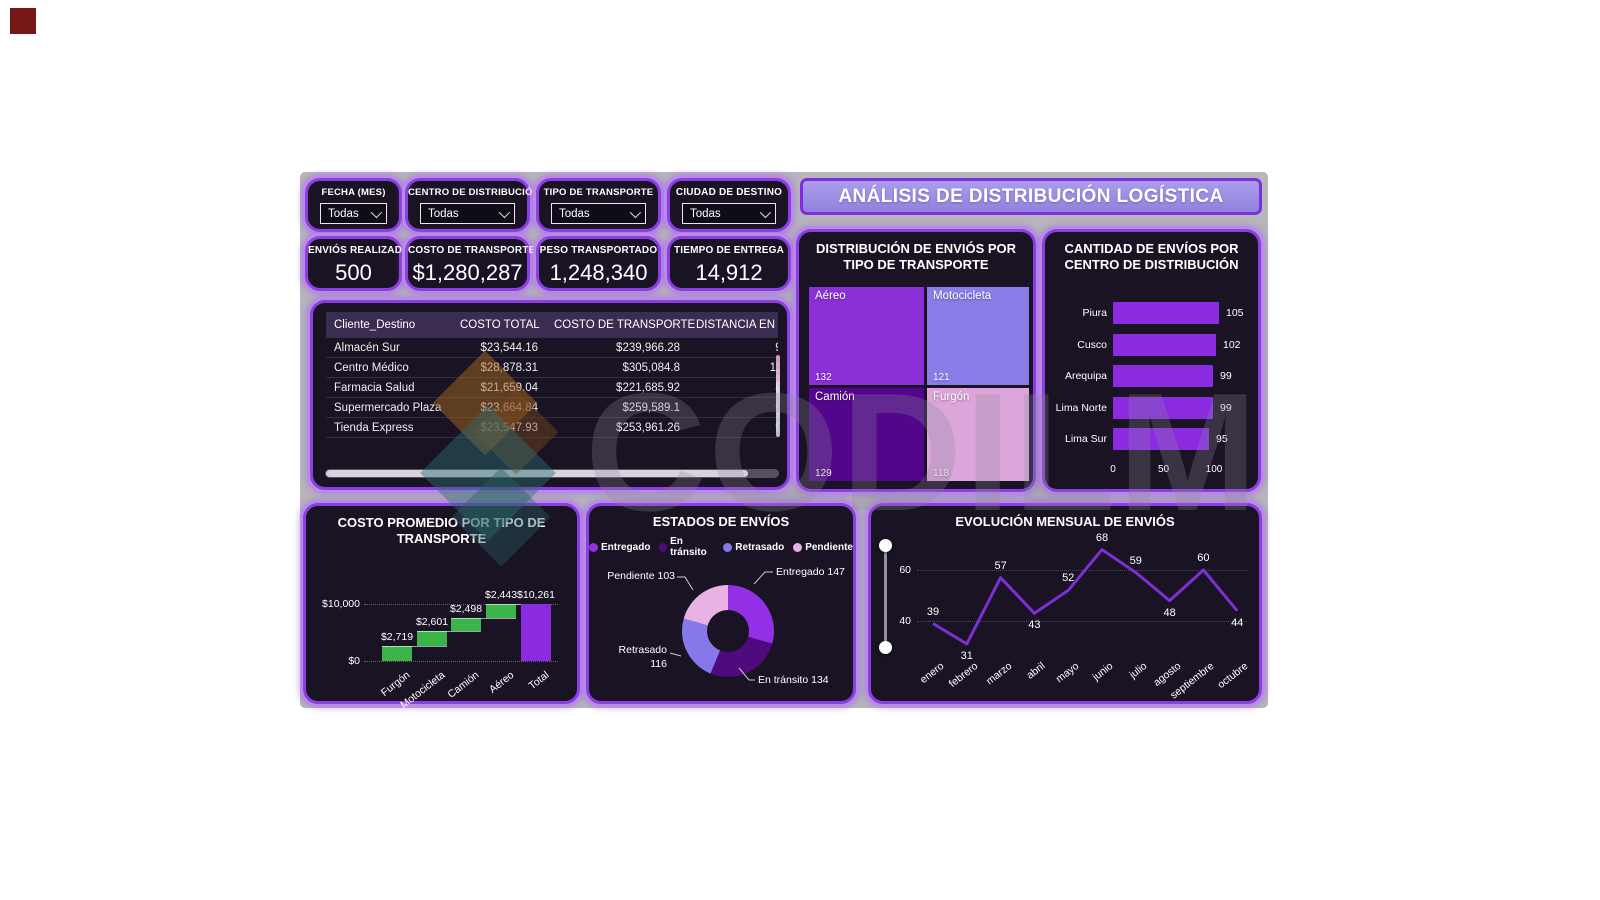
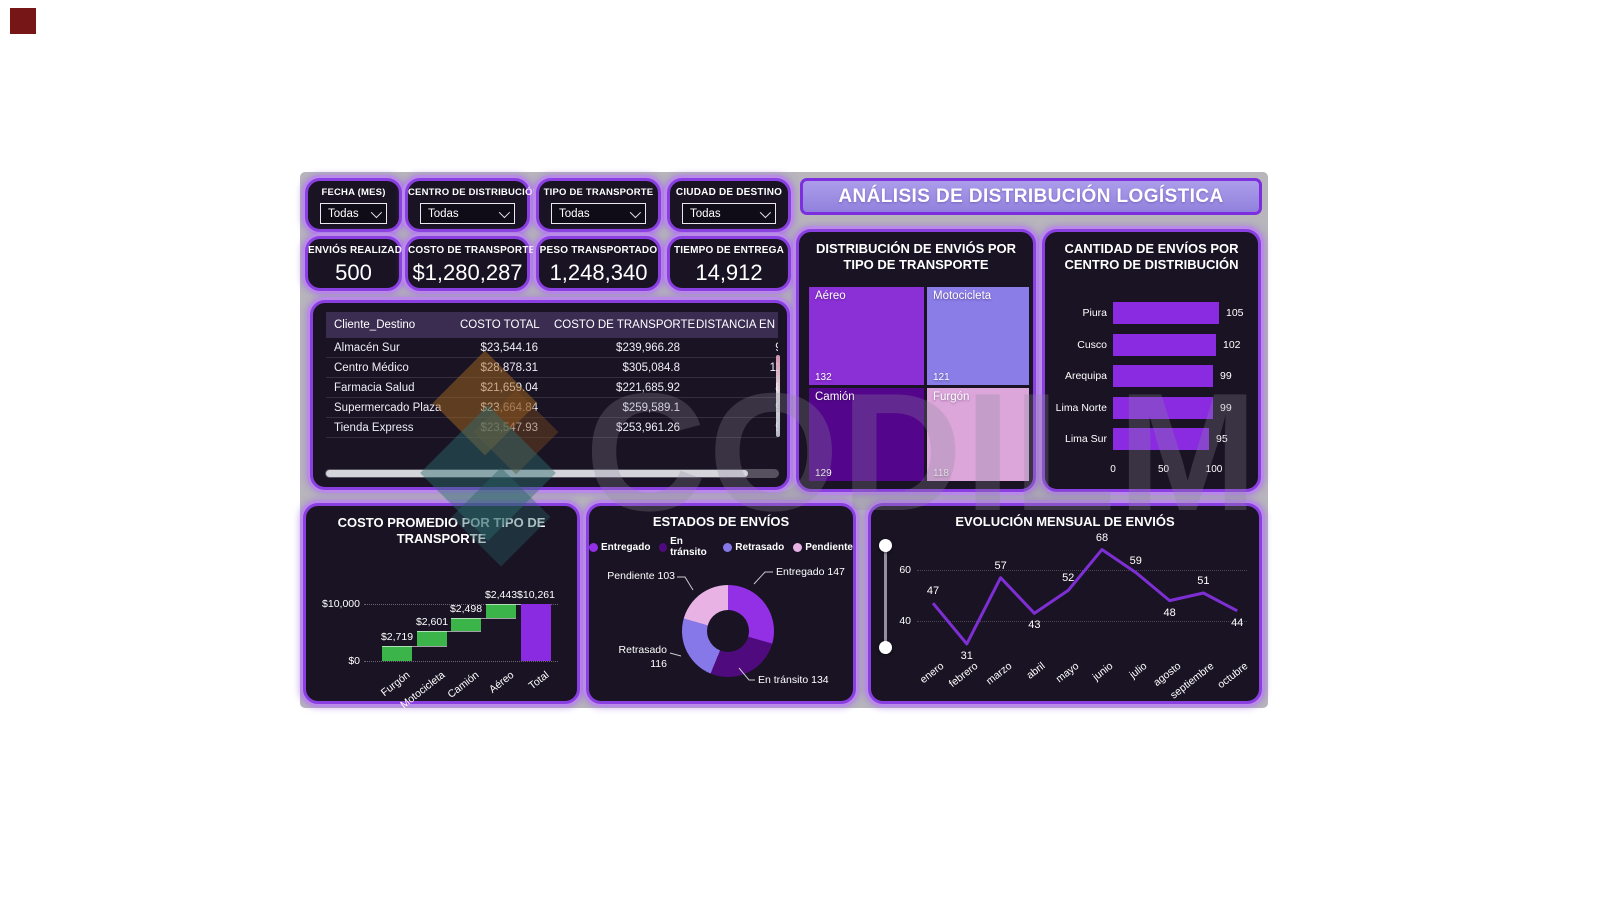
EVOLUCIÓN MENSUAL DE ENVIÓS/enero: 39 -> 47
EVOLUCIÓN MENSUAL DE ENVIÓS/septiembre: 60 -> 51
